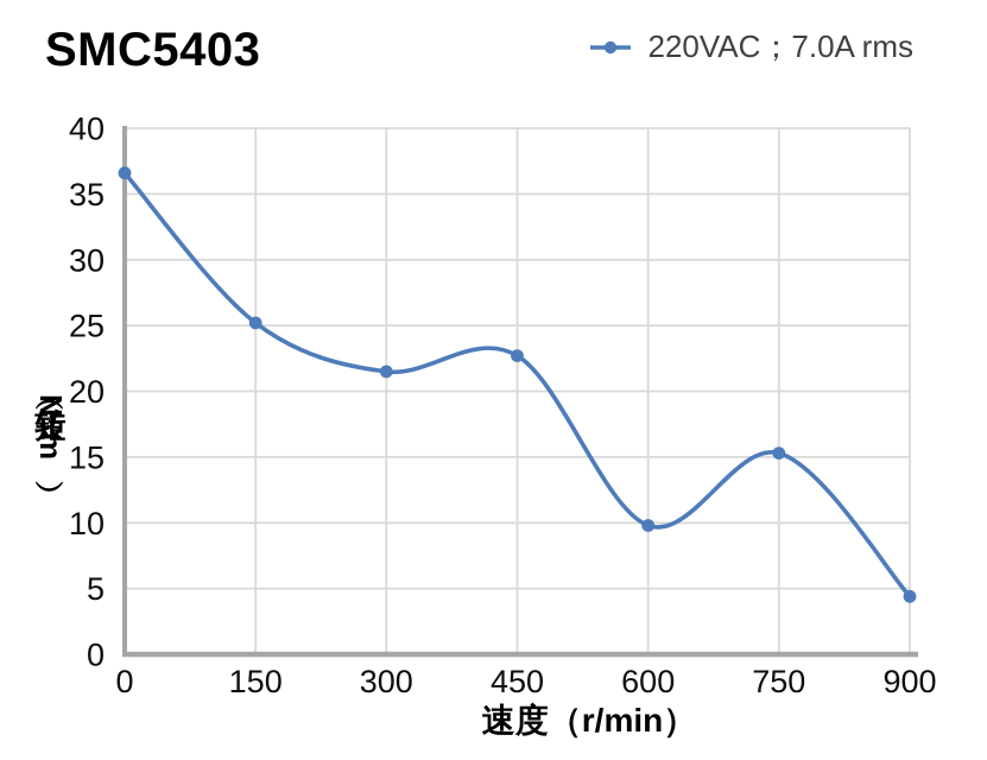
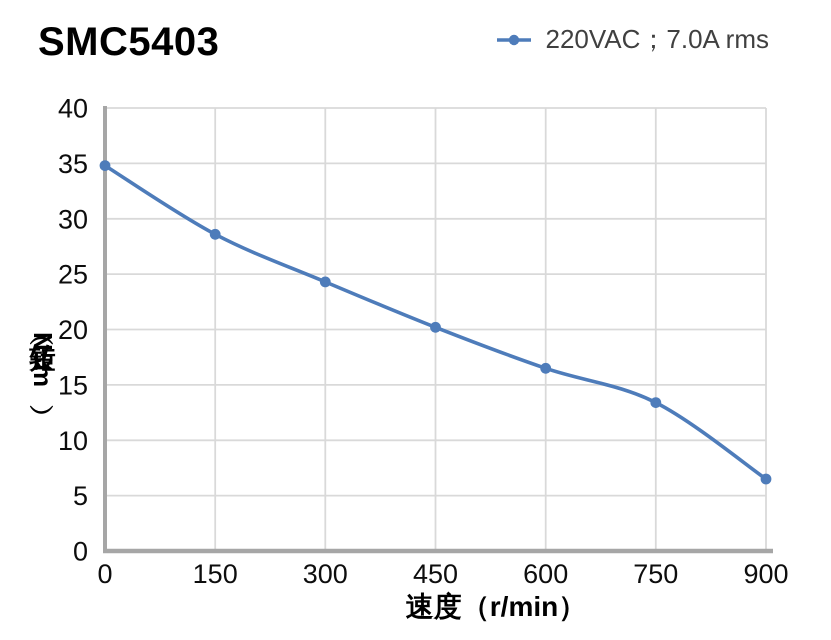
0: 36.6 -> 34.8
150: 25.2 -> 28.6
300: 21.5 -> 24.3
450: 22.7 -> 20.2
600: 9.8 -> 16.5
750: 15.3 -> 13.4
900: 4.4 -> 6.5
